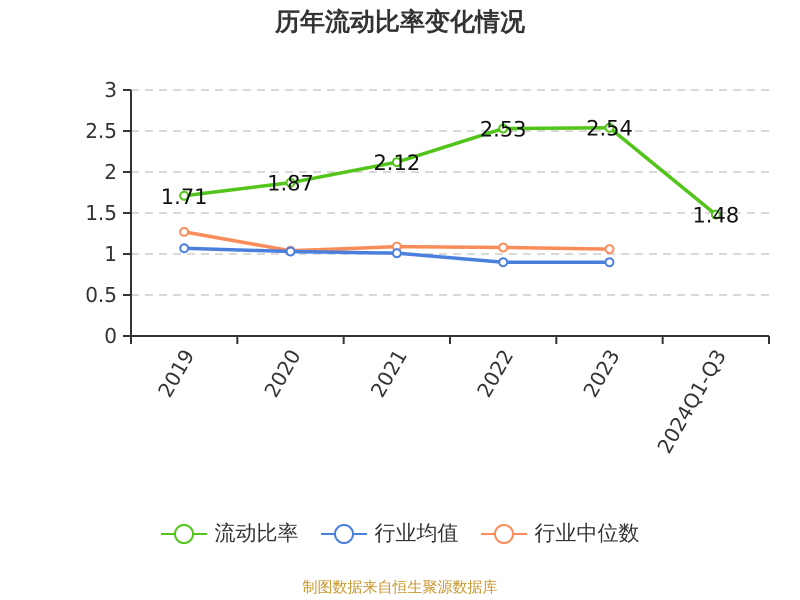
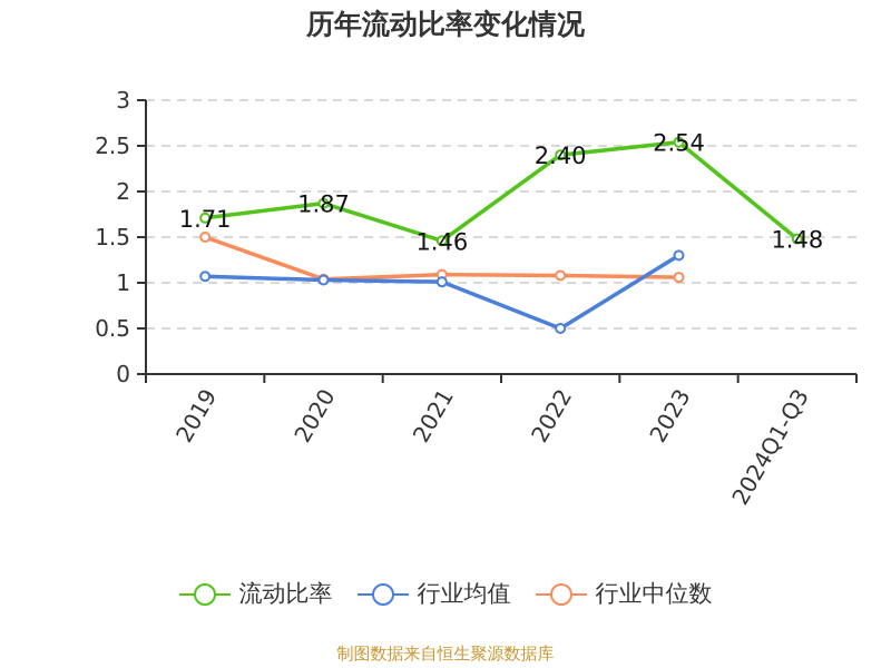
行业中位数/2019: 1.3 -> 1.5
流动比率/2021: 2.12 -> 1.46
流动比率/2022: 2.53 -> 2.40
行业均值/2022: 0.9 -> 0.5
行业均值/2023: 0.9 -> 1.3
